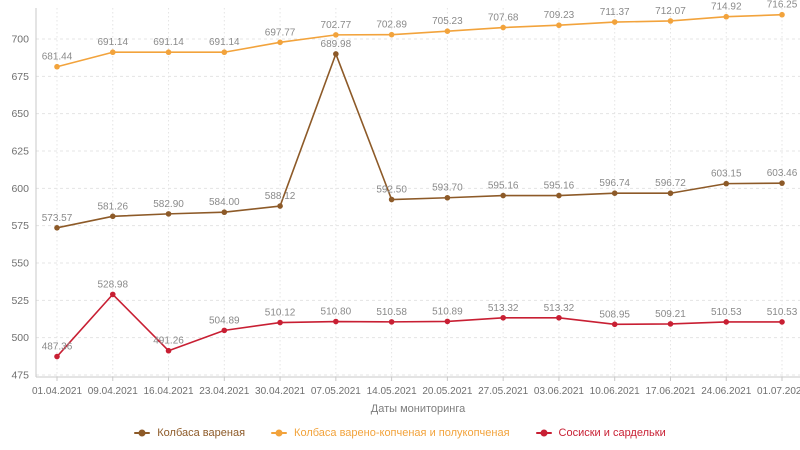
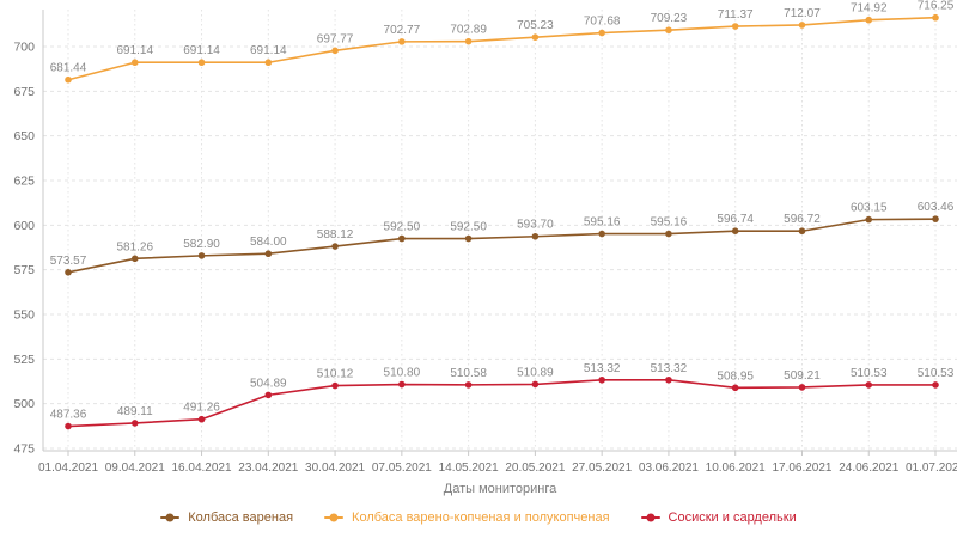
Сосиски и сардельки/09.04.2021: 528.98 -> 489.11
Колбаса вареная/07.05.2021: 689.98 -> 592.50
